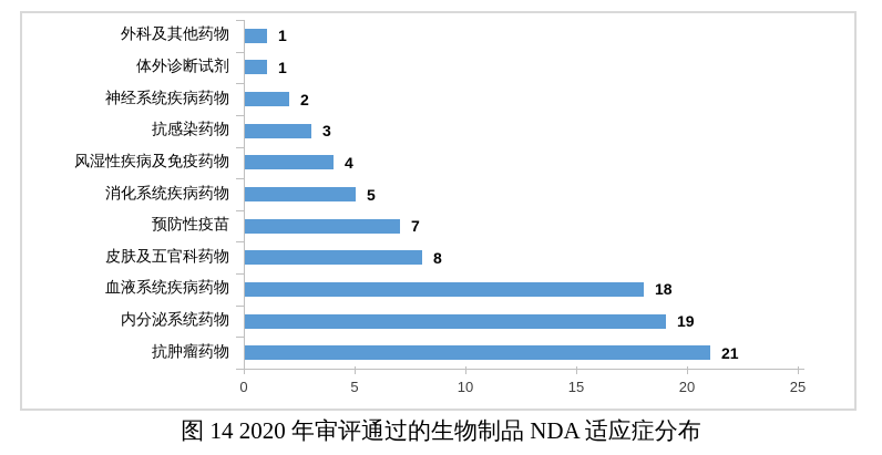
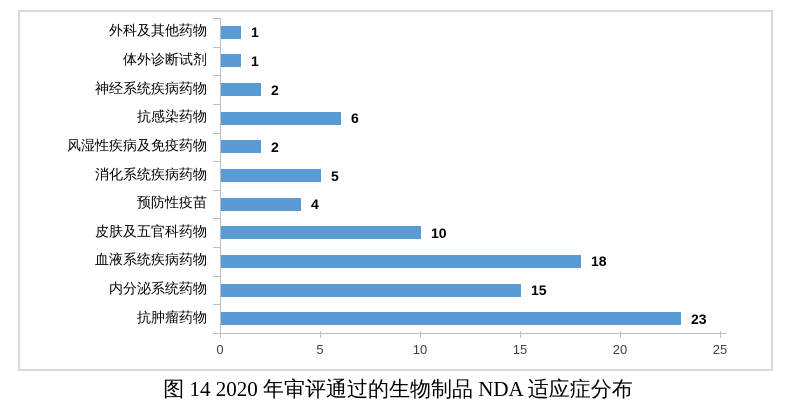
抗感染药物: 3 -> 6
风湿性疾病及免疫药物: 4 -> 2
预防性疫苗: 7 -> 4
皮肤及五官科药物: 8 -> 10
内分泌系统药物: 19 -> 15
抗肿瘤药物: 21 -> 23
